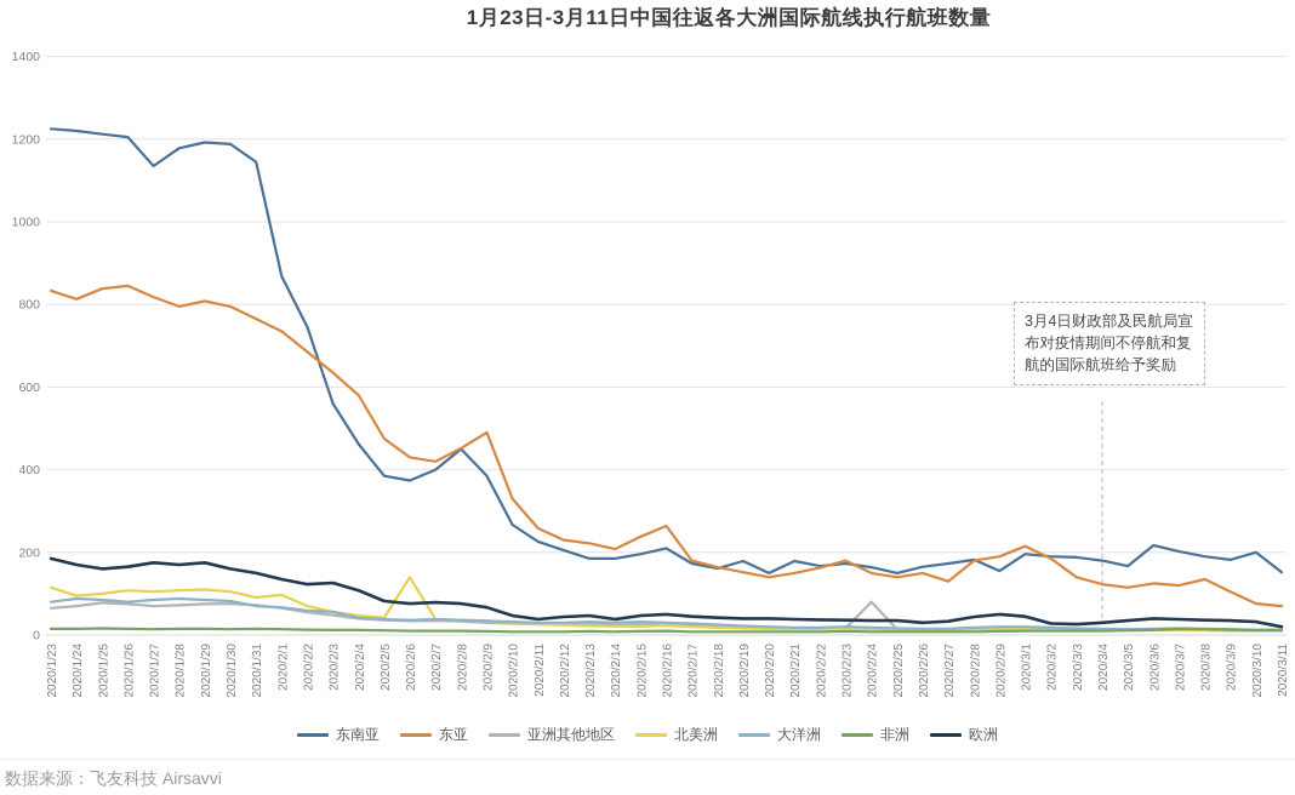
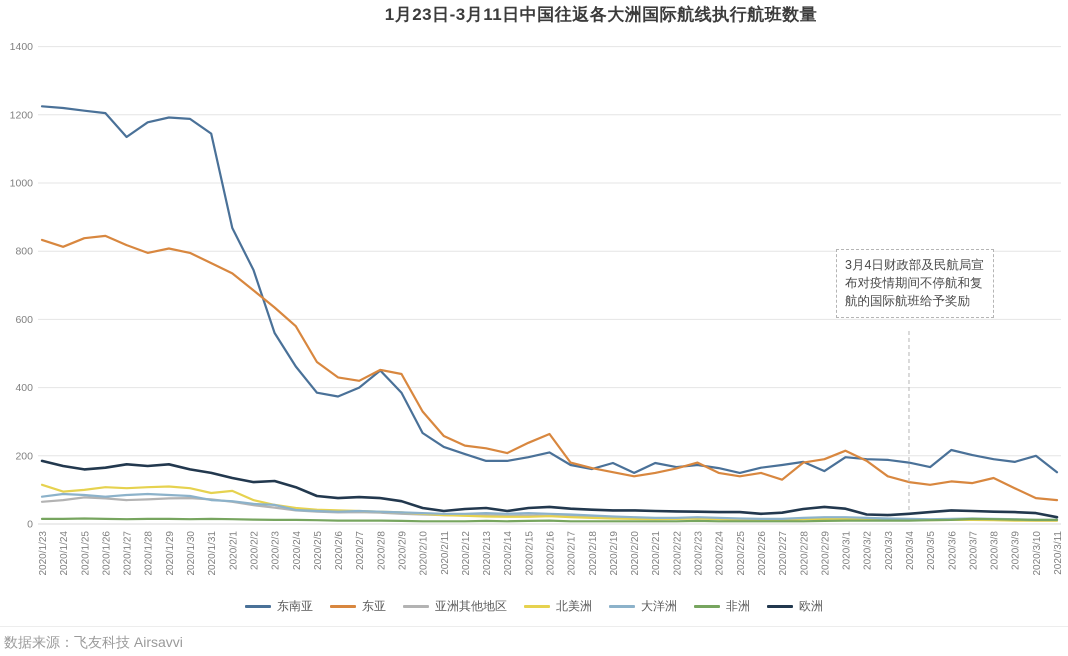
北美洲/2020/2/6: 140 -> 40
东亚/2020/2/9: 490 -> 440
亚洲其他地区/2020/2/24: 80 -> 20
